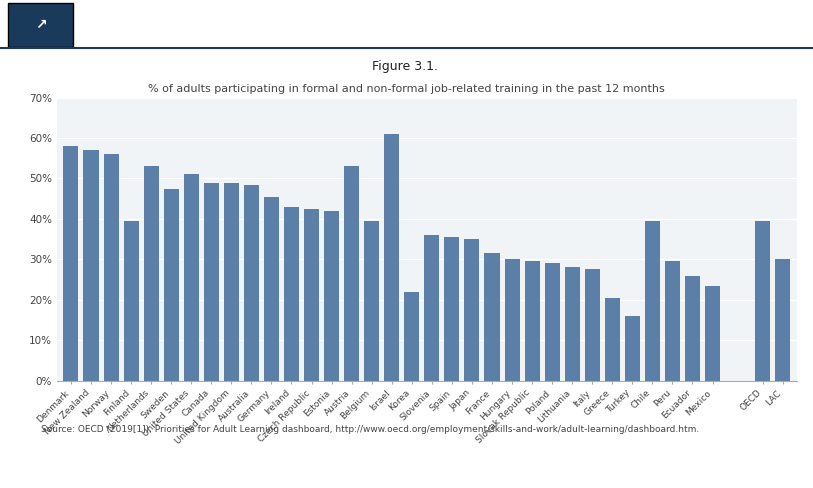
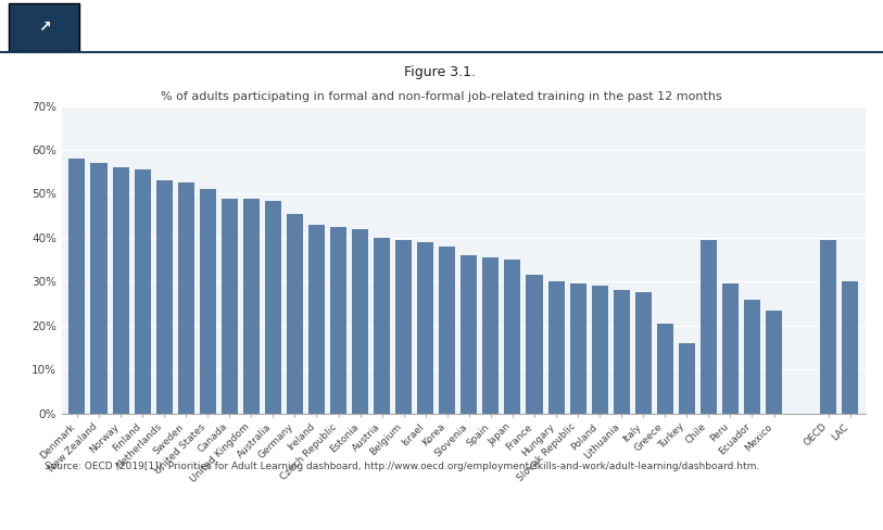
Finland: 39.5% -> 55.5%
Sweden: 47.5% -> 52.5%
Austria: 53.0% -> 40.0%
Israel: 61.0% -> 39.0%
Korea: 22.0% -> 38.0%
